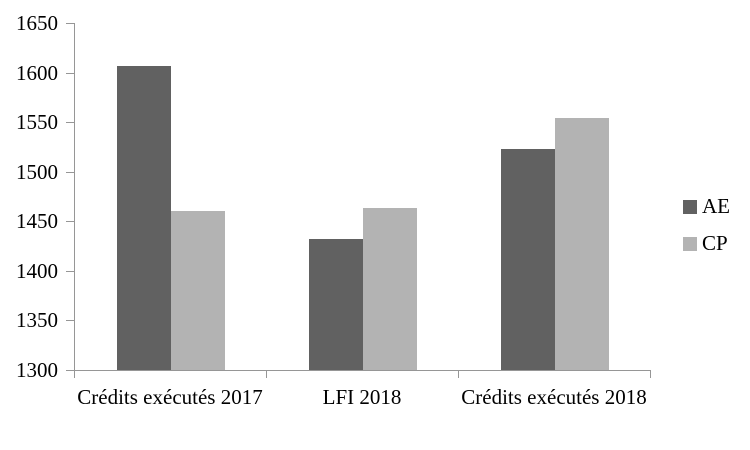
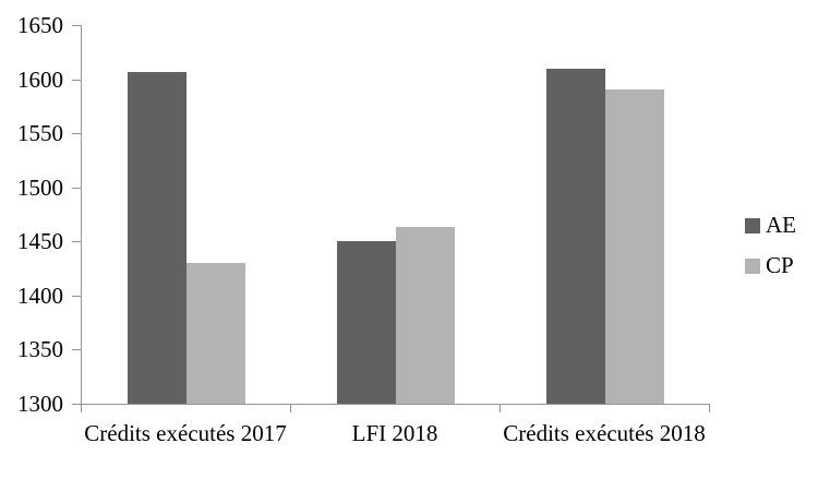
CP/Crédits exécutés 2017: 1460 -> 1430
AE/LFI 2018: 1430 -> 1450
AE/Crédits exécutés 2018: 1520 -> 1610
CP/Crédits exécutés 2018: 1550 -> 1590
